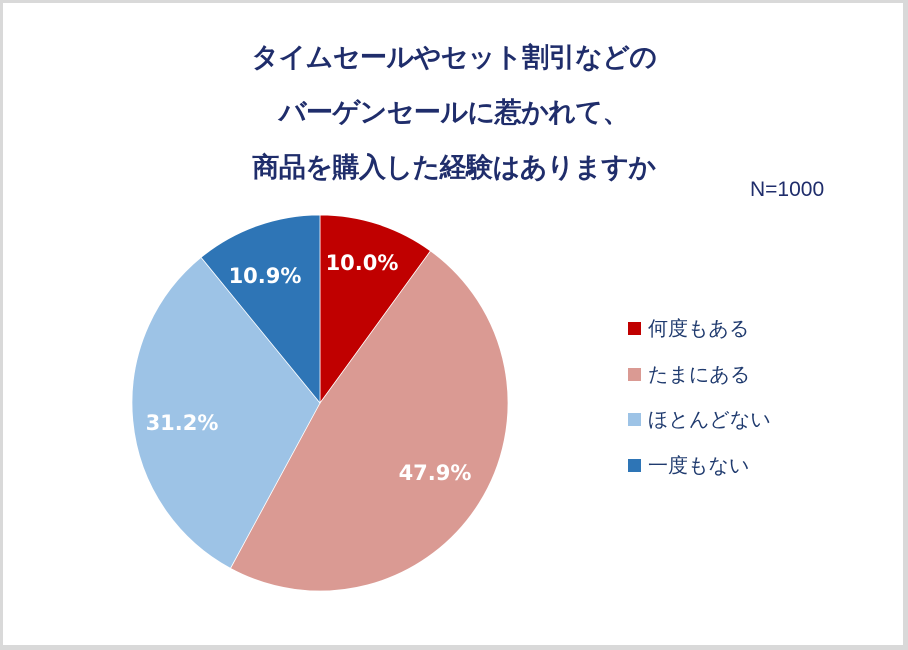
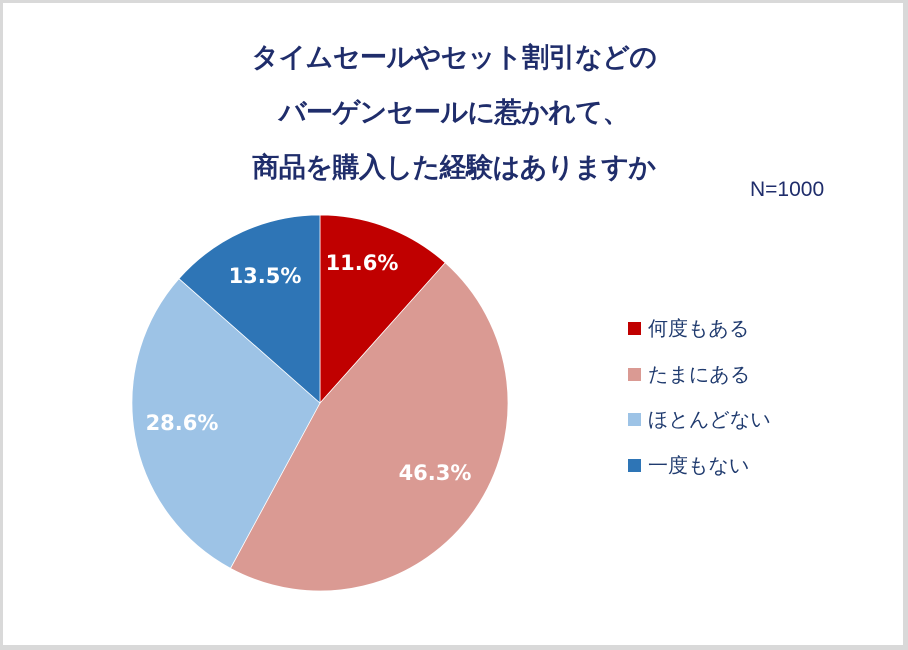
何度もある: 10.0% -> 11.6%
たまにある: 47.9% -> 46.3%
ほとんどない: 31.2% -> 28.6%
一度もない: 10.9% -> 13.5%
